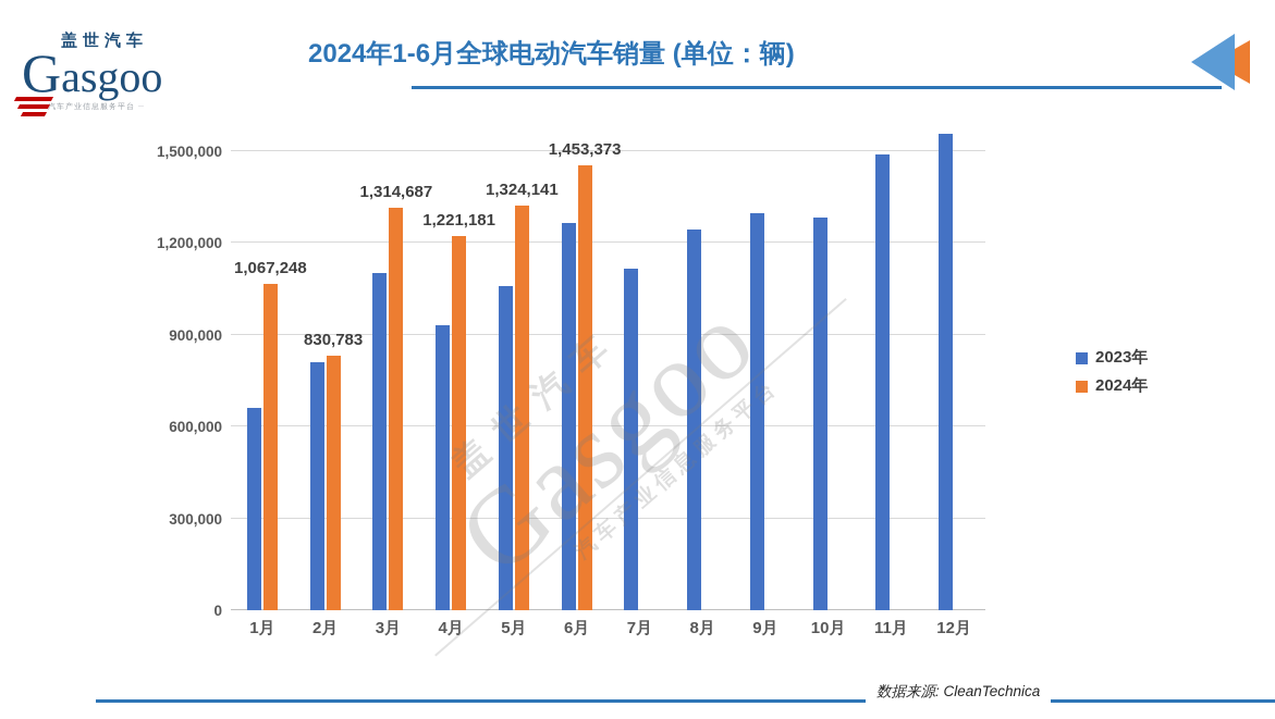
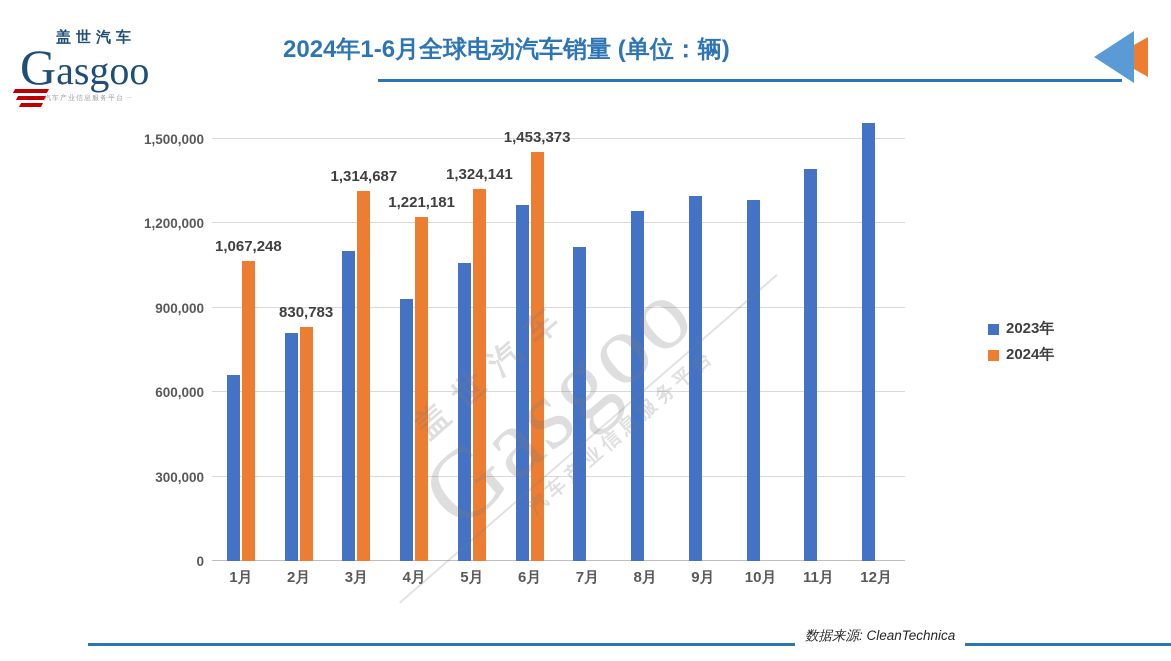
2023年/11月: 1490000 -> 1390000
